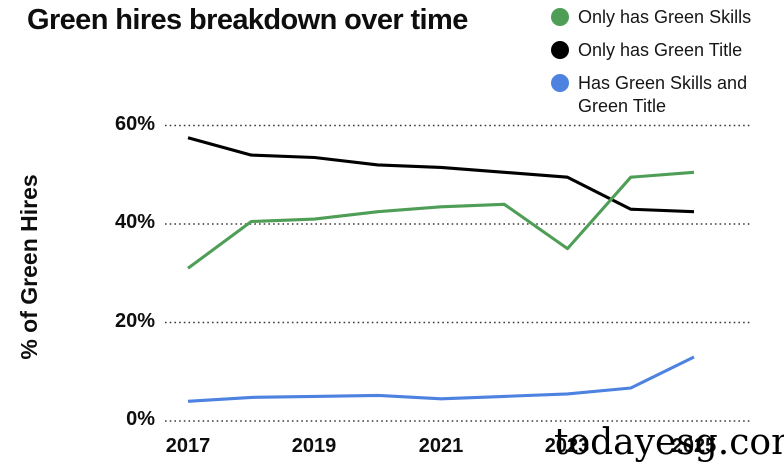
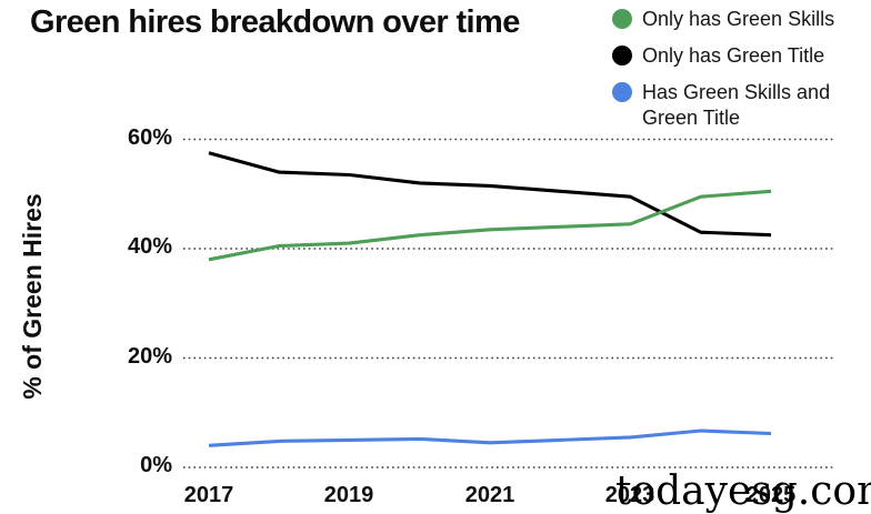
Only has Green Skills/2017: 31% -> 38%
Only has Green Skills/2023: 35% -> 44%
Has Green Skills and Green Title/2025: 13% -> 6%
